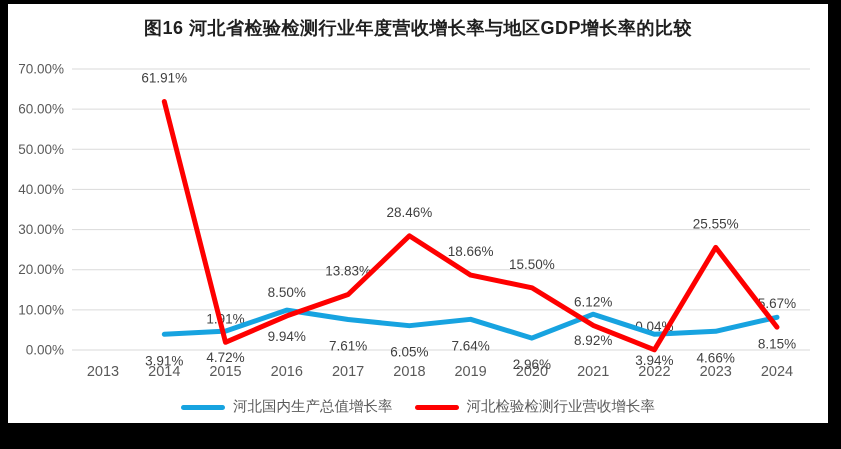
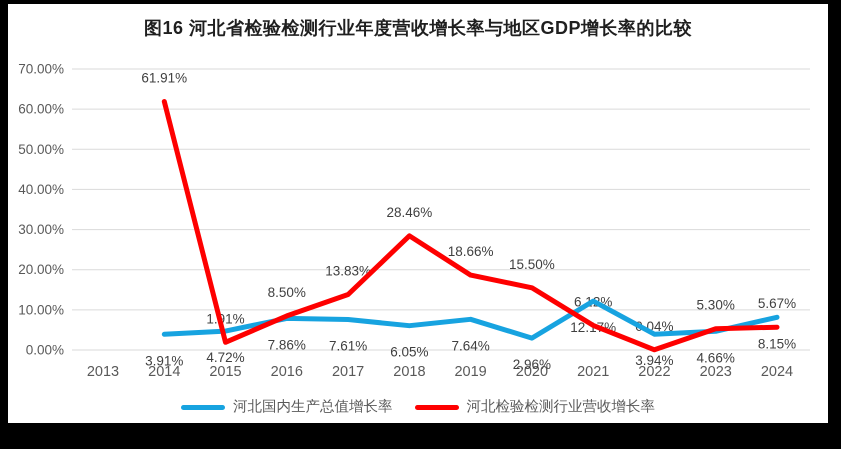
河北国内生产总值增长率/2016: 9.94% -> 7.86%
河北国内生产总值增长率/2021: 8.92% -> 12.17%
河北检验检测行业营收增长率/2023: 25.55% -> 5.30%
